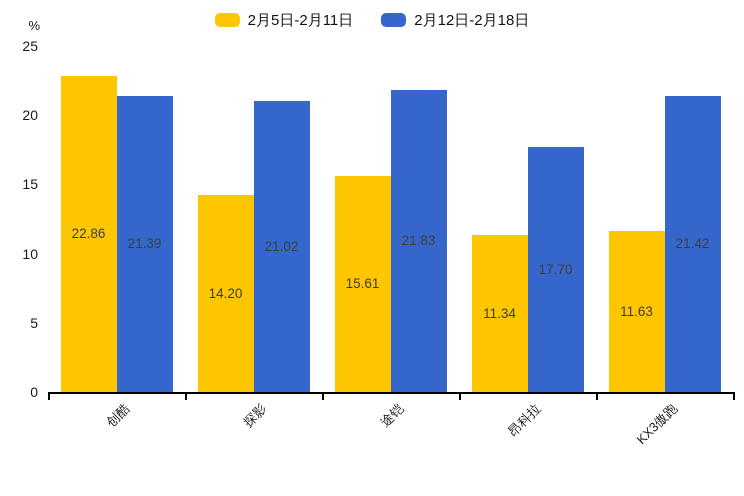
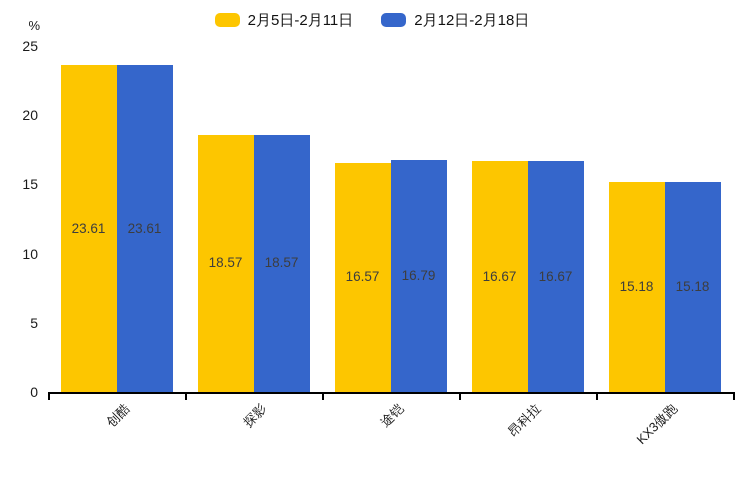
2月5日-2月11日/创酷: 22.86 -> 23.61
2月12日-2月18日/创酷: 21.39 -> 23.61
2月5日-2月11日/探影: 14.20 -> 18.57
2月12日-2月18日/探影: 21.02 -> 18.57
2月5日-2月11日/途铠: 15.61 -> 16.57
2月12日-2月18日/途铠: 21.83 -> 16.79
2月5日-2月11日/昂科拉: 11.34 -> 16.67
2月12日-2月18日/昂科拉: 17.70 -> 16.67
2月5日-2月11日/KX3傲跑: 11.63 -> 15.18
2月12日-2月18日/KX3傲跑: 21.42 -> 15.18
